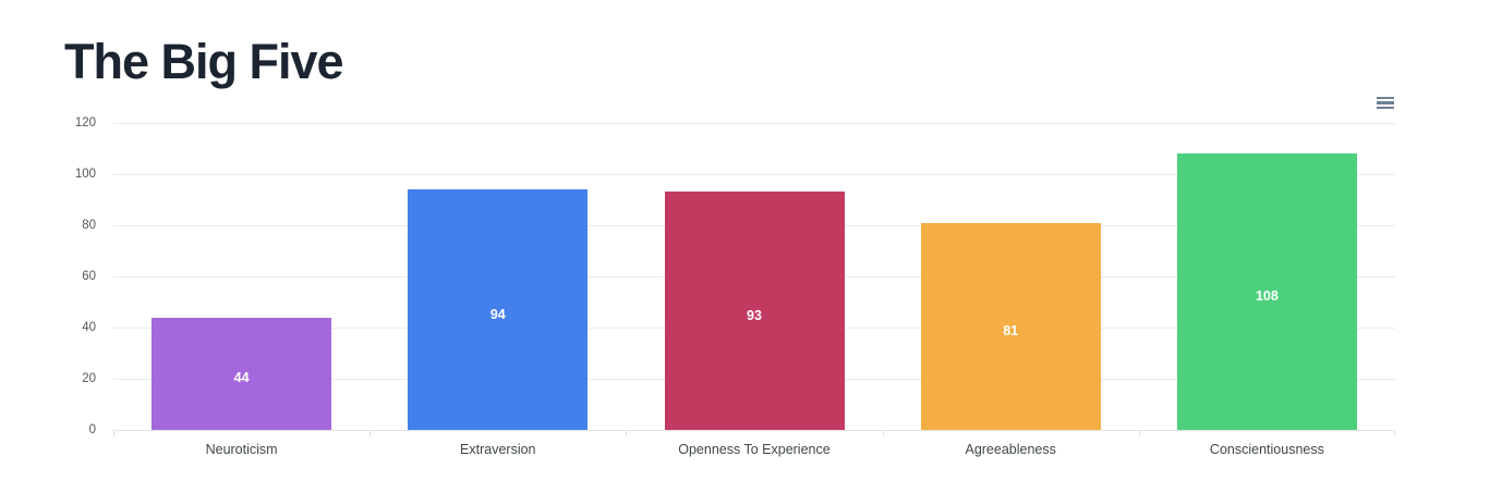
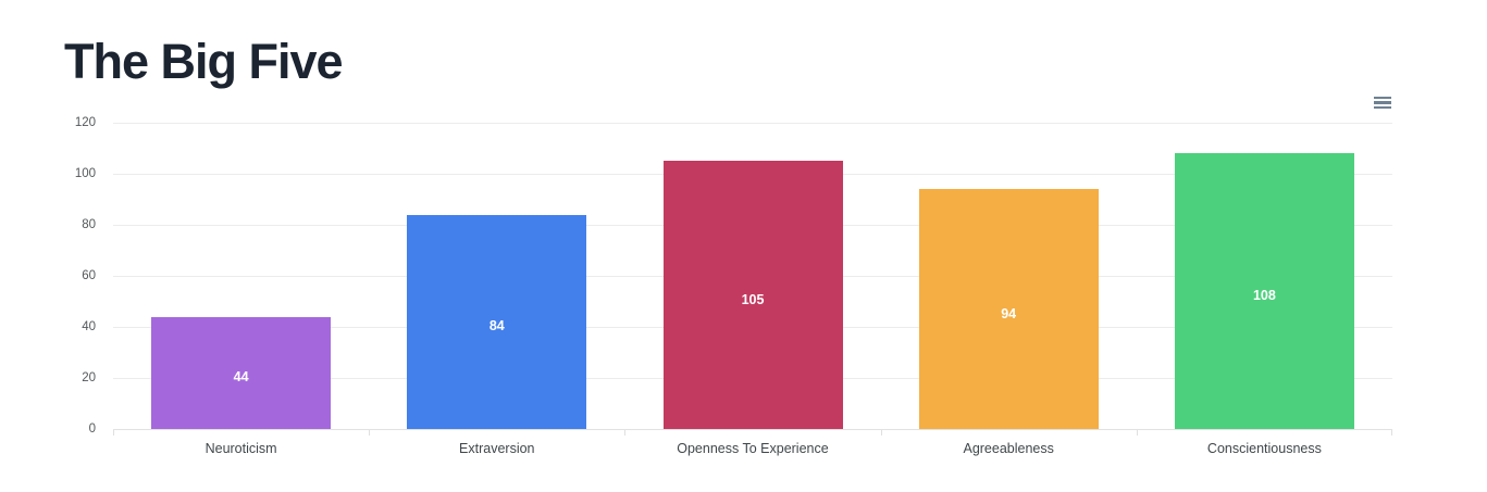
Extraversion: 94 -> 84
Openness To Experience: 93 -> 105
Agreeableness: 81 -> 94
